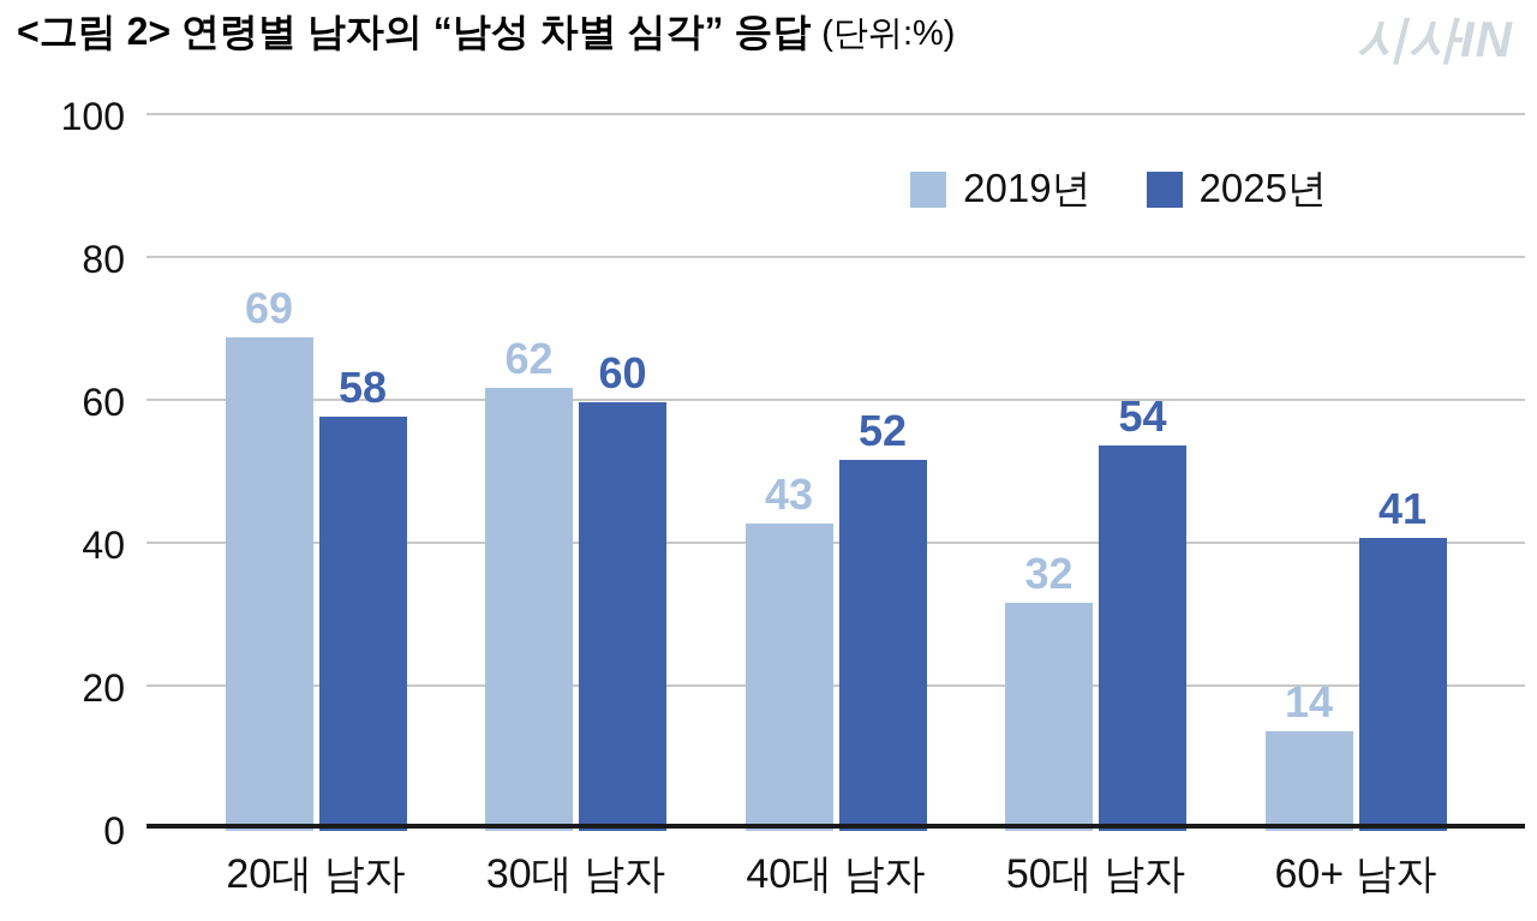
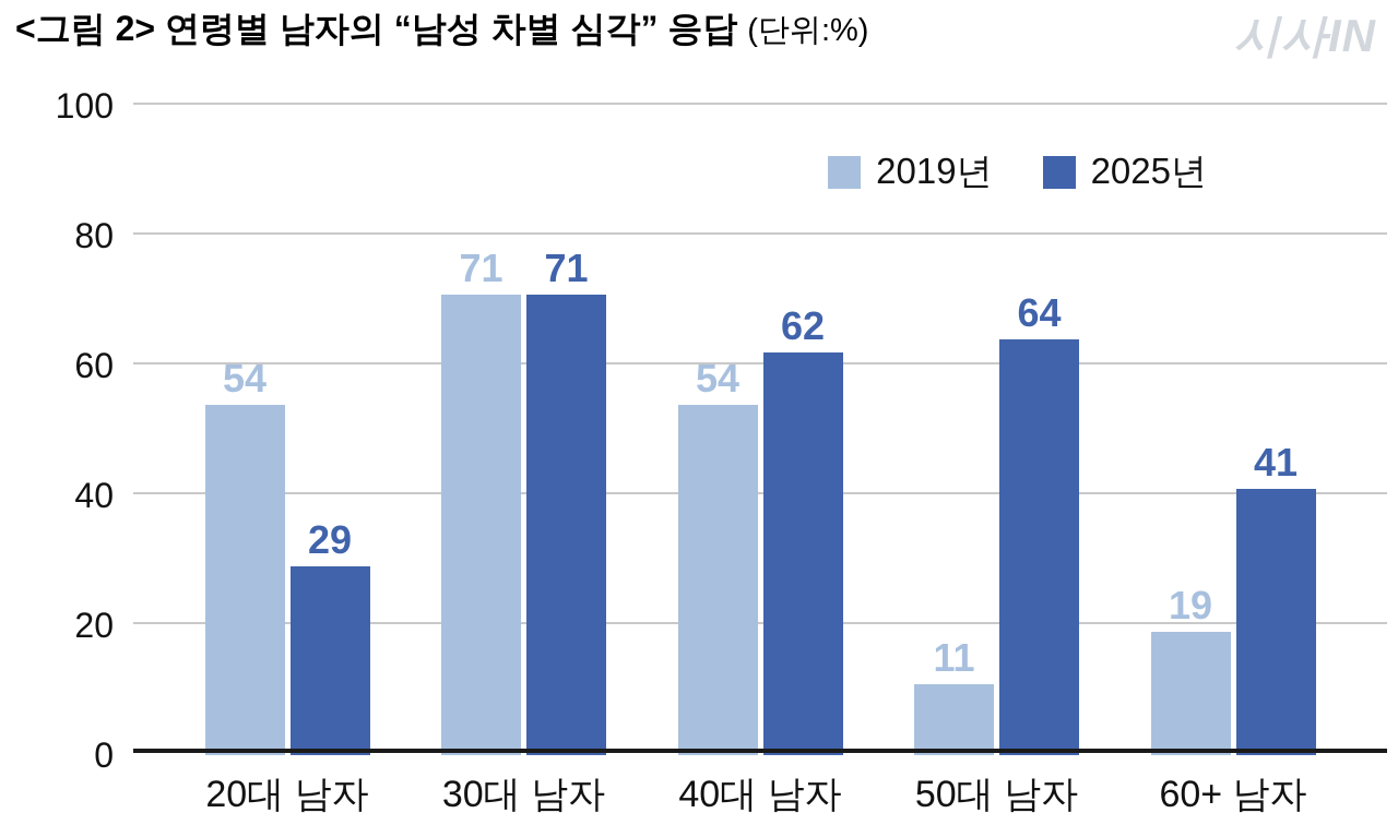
2019년/20대 남자: 69 -> 54
2025년/20대 남자: 58 -> 29
2019년/30대 남자: 62 -> 71
2025년/30대 남자: 60 -> 71
2019년/40대 남자: 43 -> 54
2025년/40대 남자: 52 -> 62
2019년/50대 남자: 32 -> 11
2025년/50대 남자: 54 -> 64
2019년/60+ 남자: 14 -> 19
